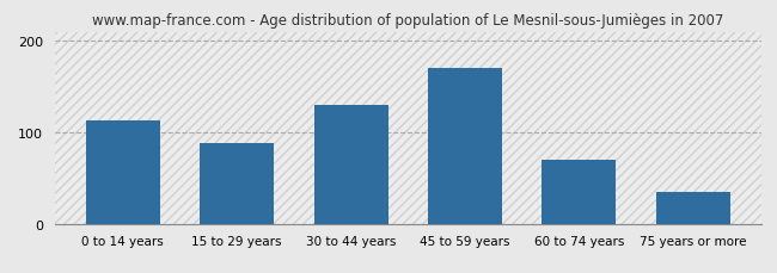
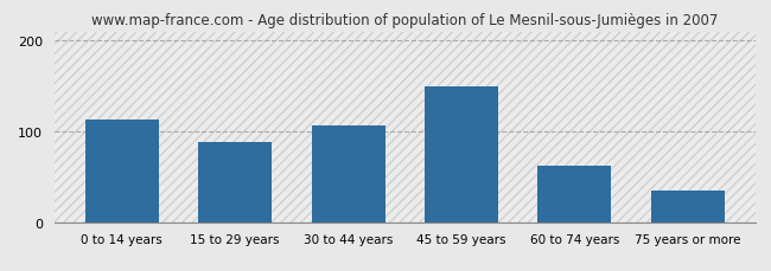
30 to 44 years: 130 -> 106
45 to 59 years: 170 -> 150
60 to 74 years: 70 -> 62
